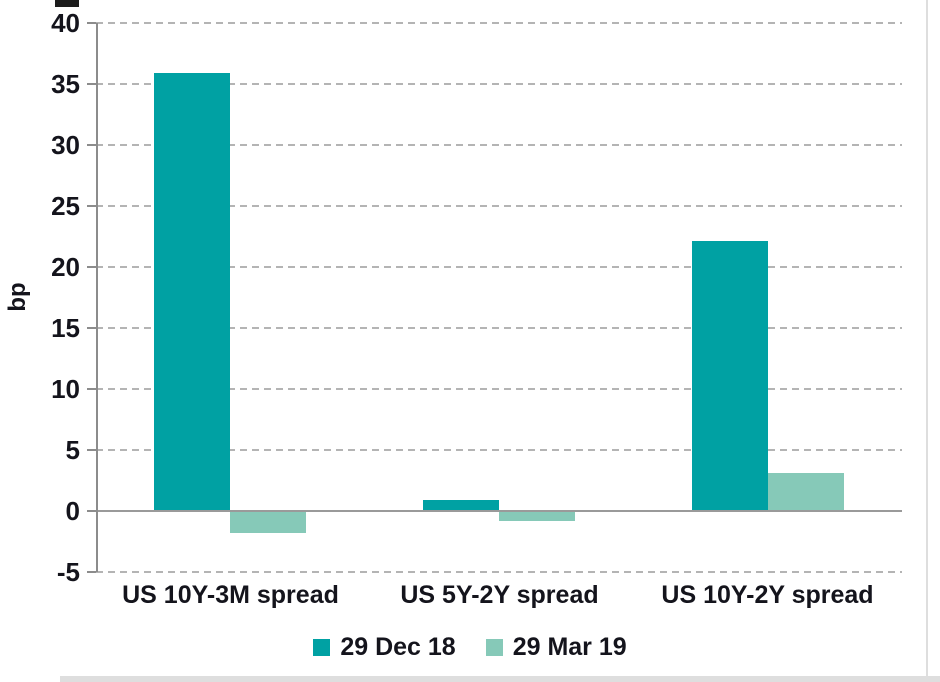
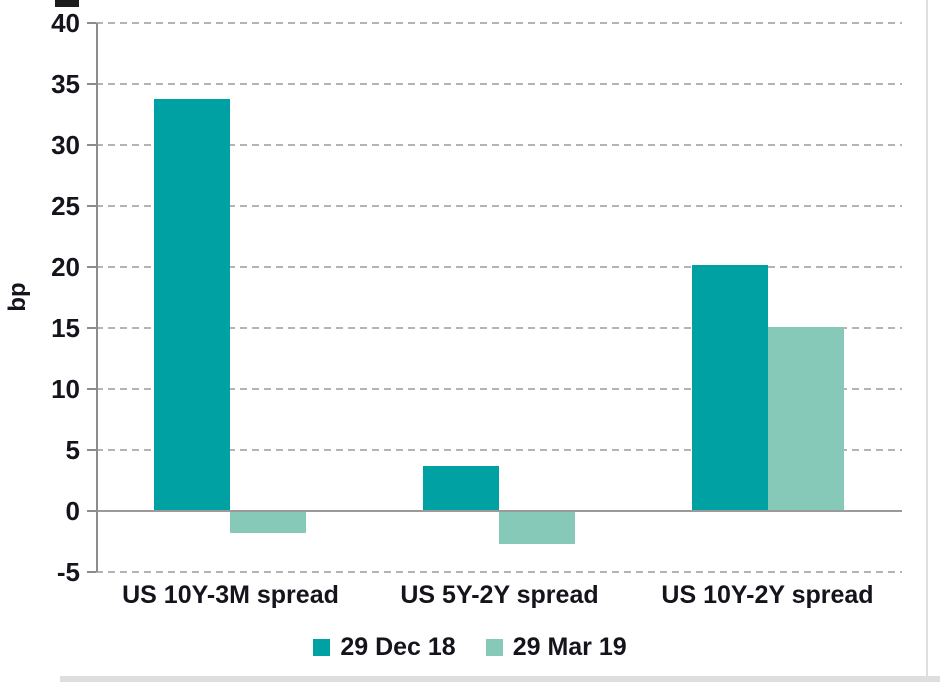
29 Dec 18/US 10Y-3M spread: 35.9 -> 33.8
29 Dec 18/US 5Y-2Y spread: 0.9 -> 3.7
29 Mar 19/US 5Y-2Y spread: -0.7 -> -2.6
29 Dec 18/US 10Y-2Y spread: 22.1 -> 20.2
29 Mar 19/US 10Y-2Y spread: 3.1 -> 15.1
